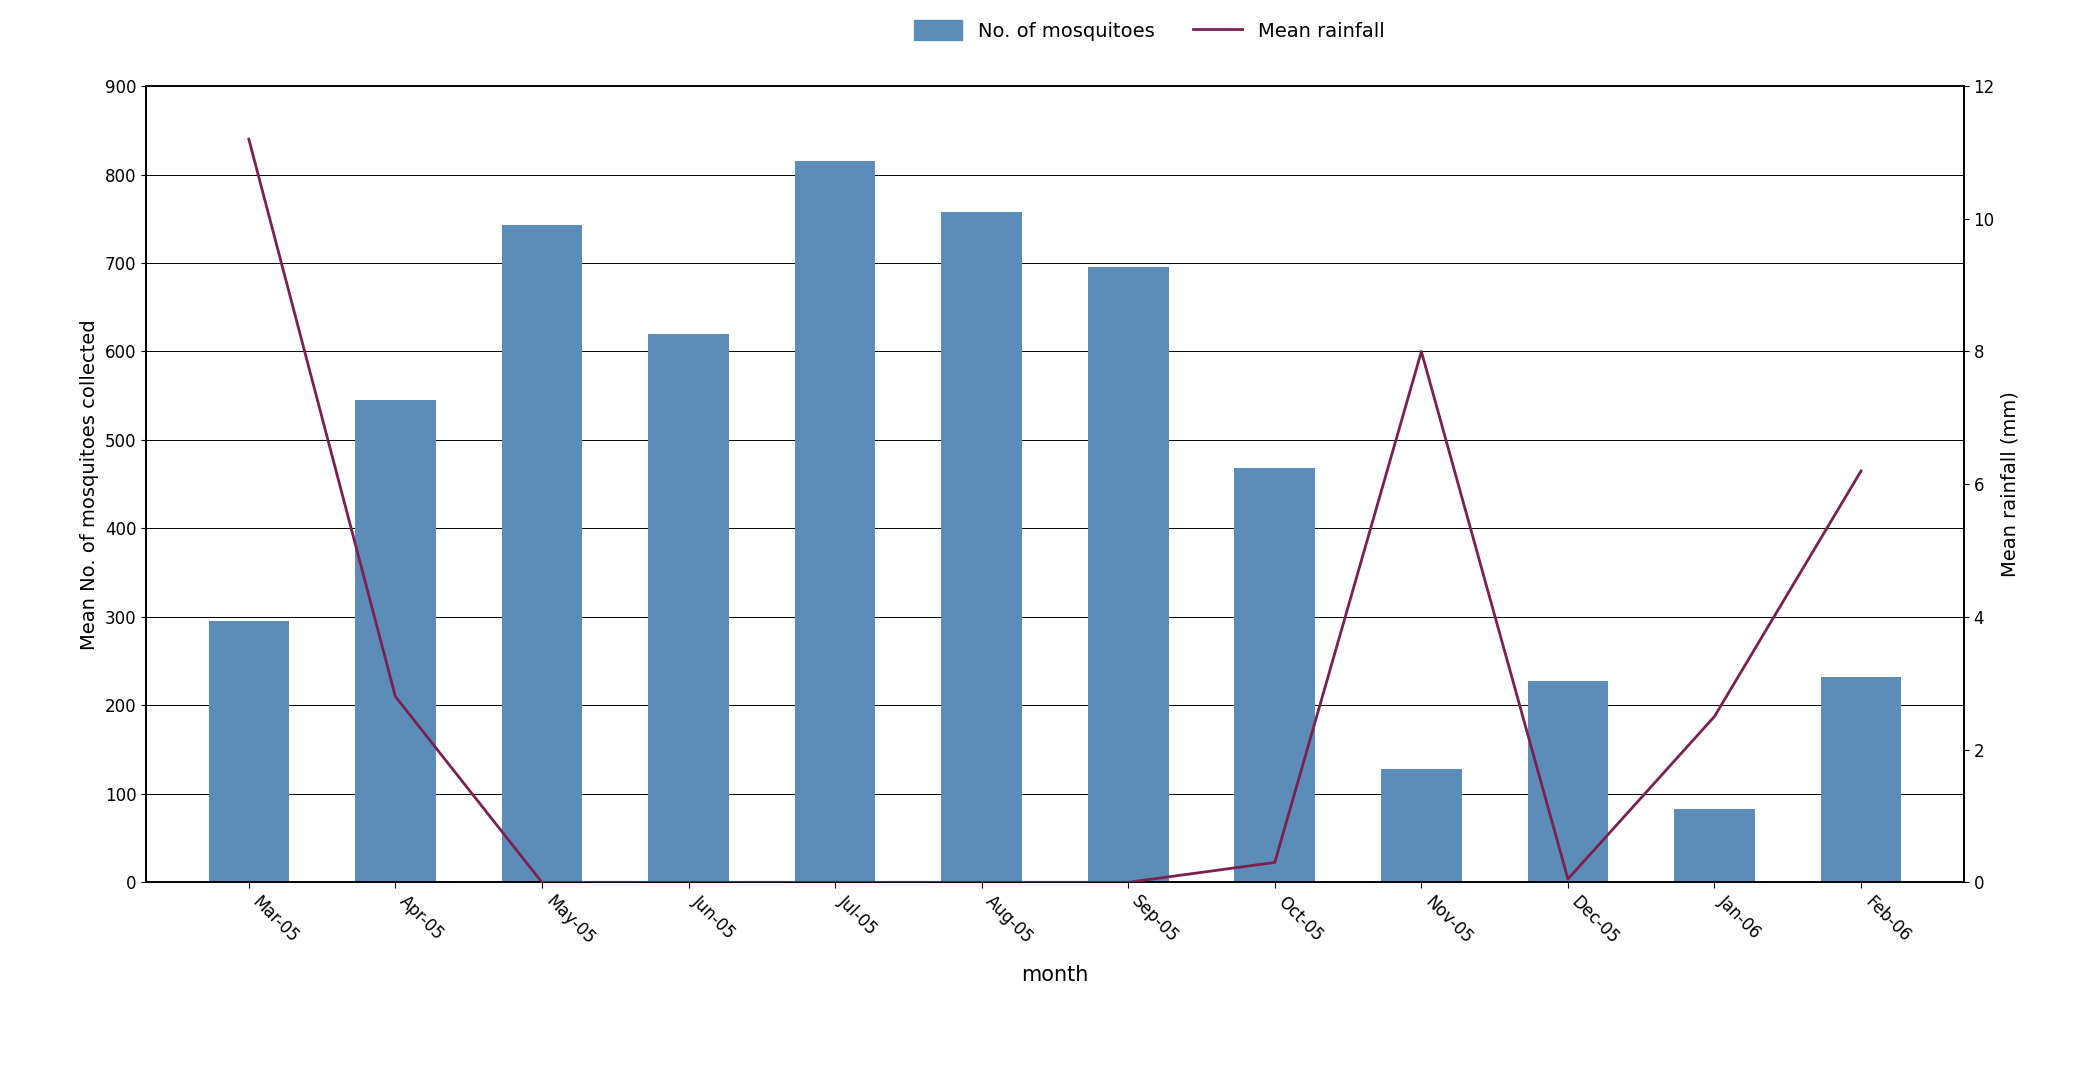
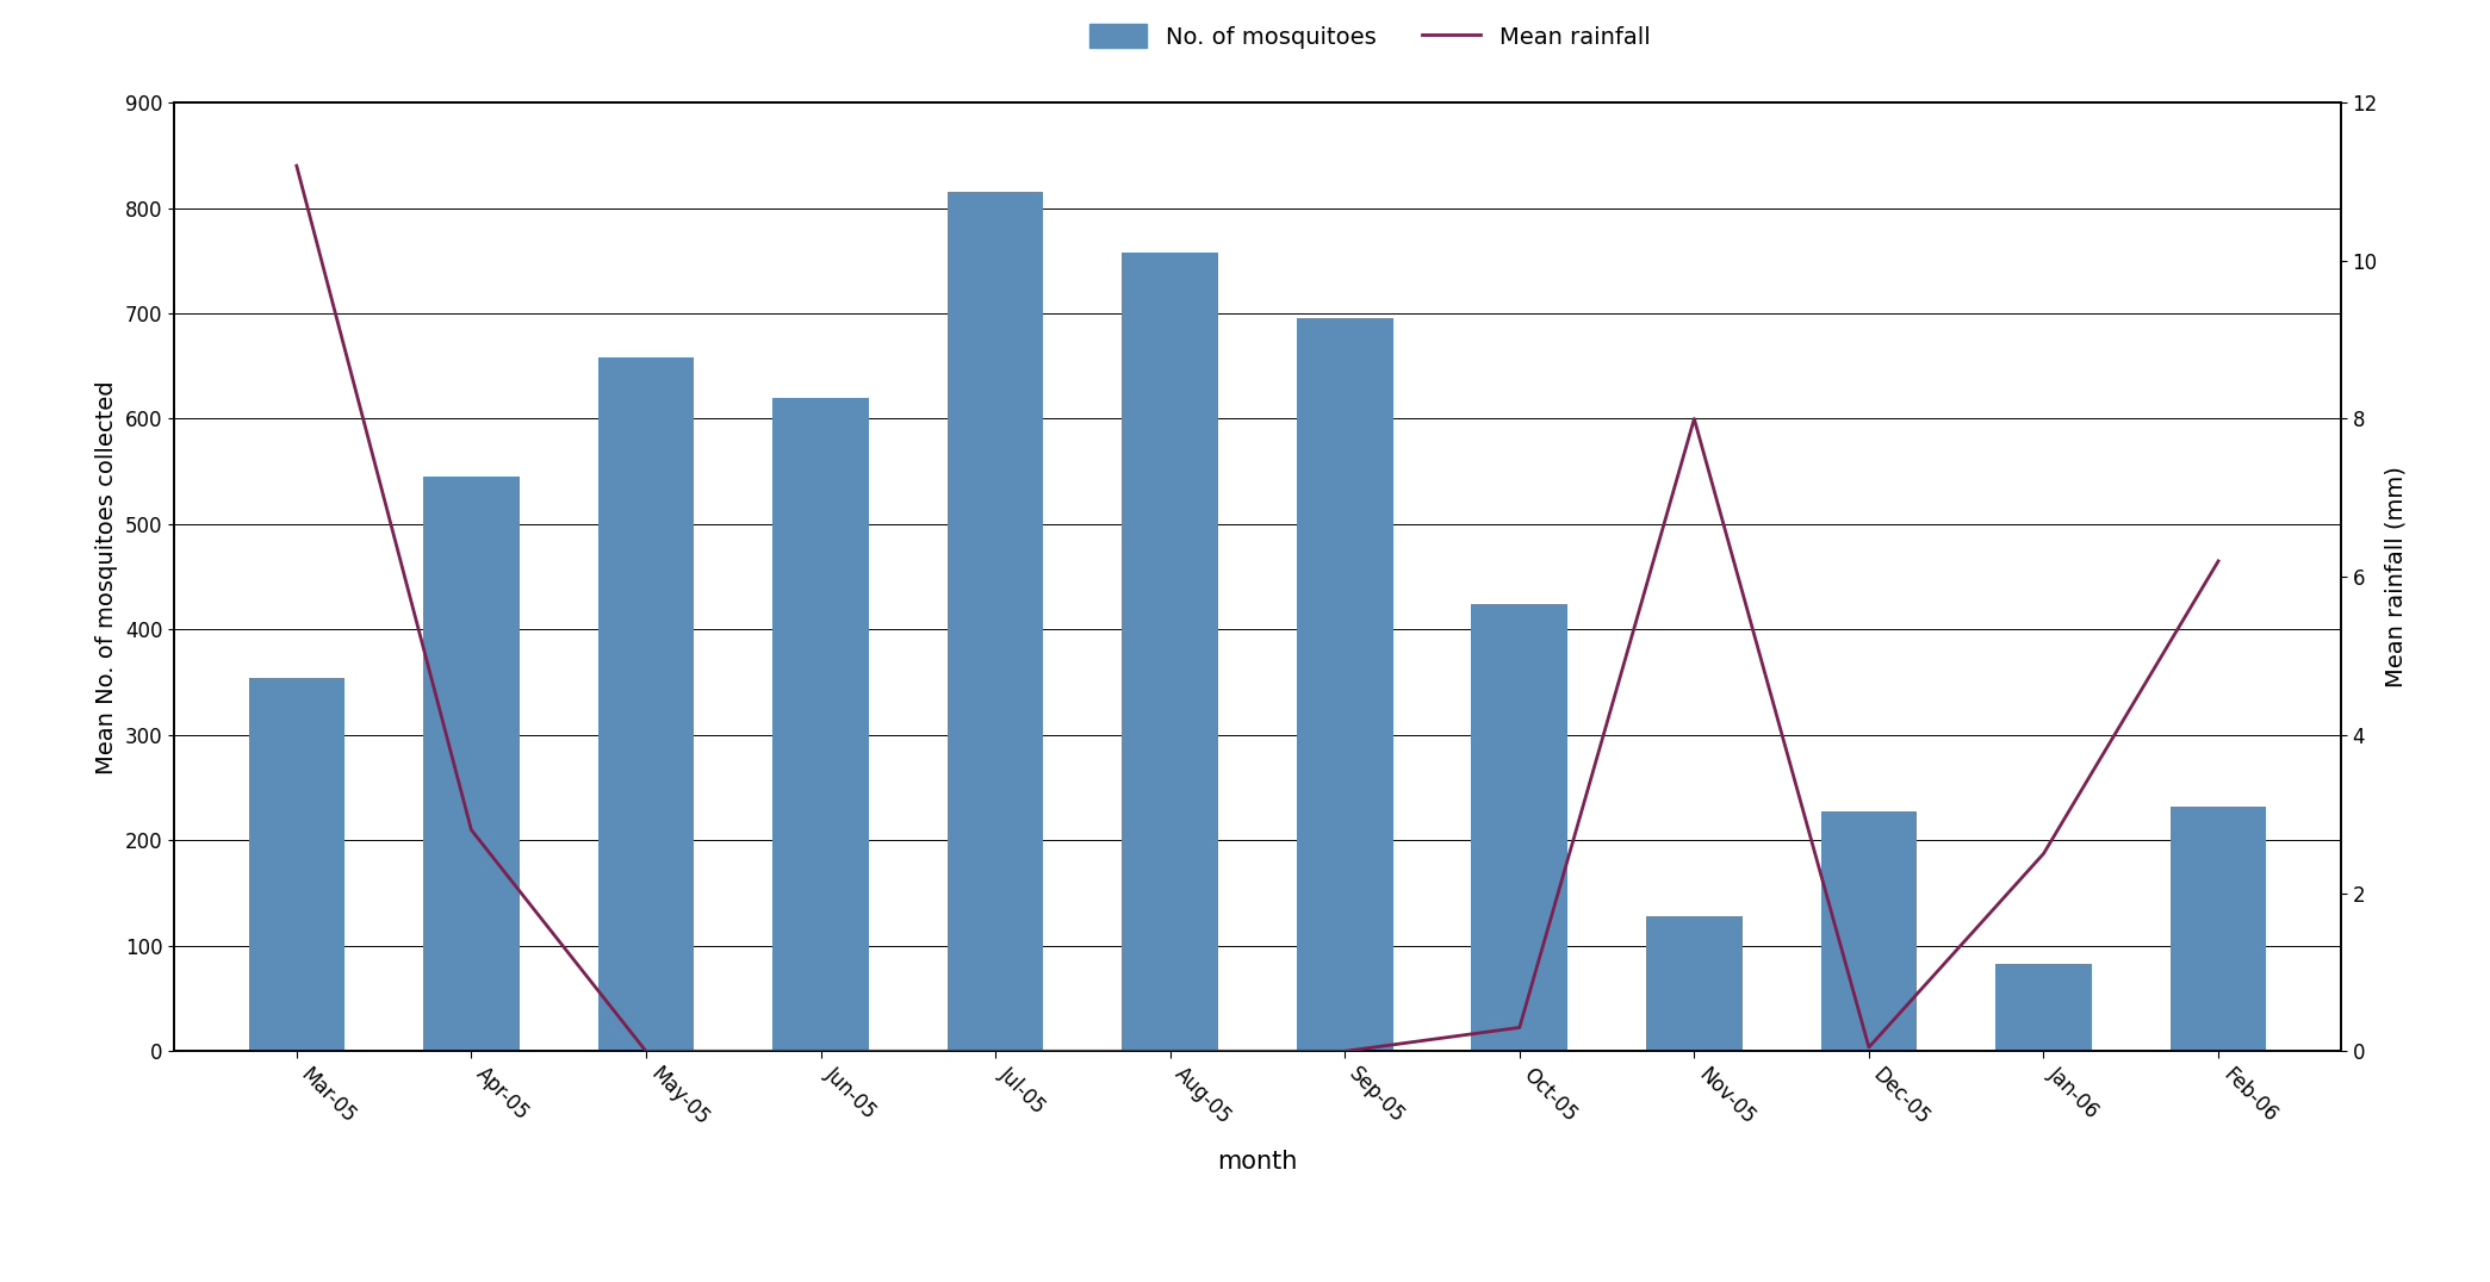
No. of mosquitoes/Mar-05: 295 -> 354
No. of mosquitoes/May-05: 743 -> 658
No. of mosquitoes/Oct-05: 468 -> 424
